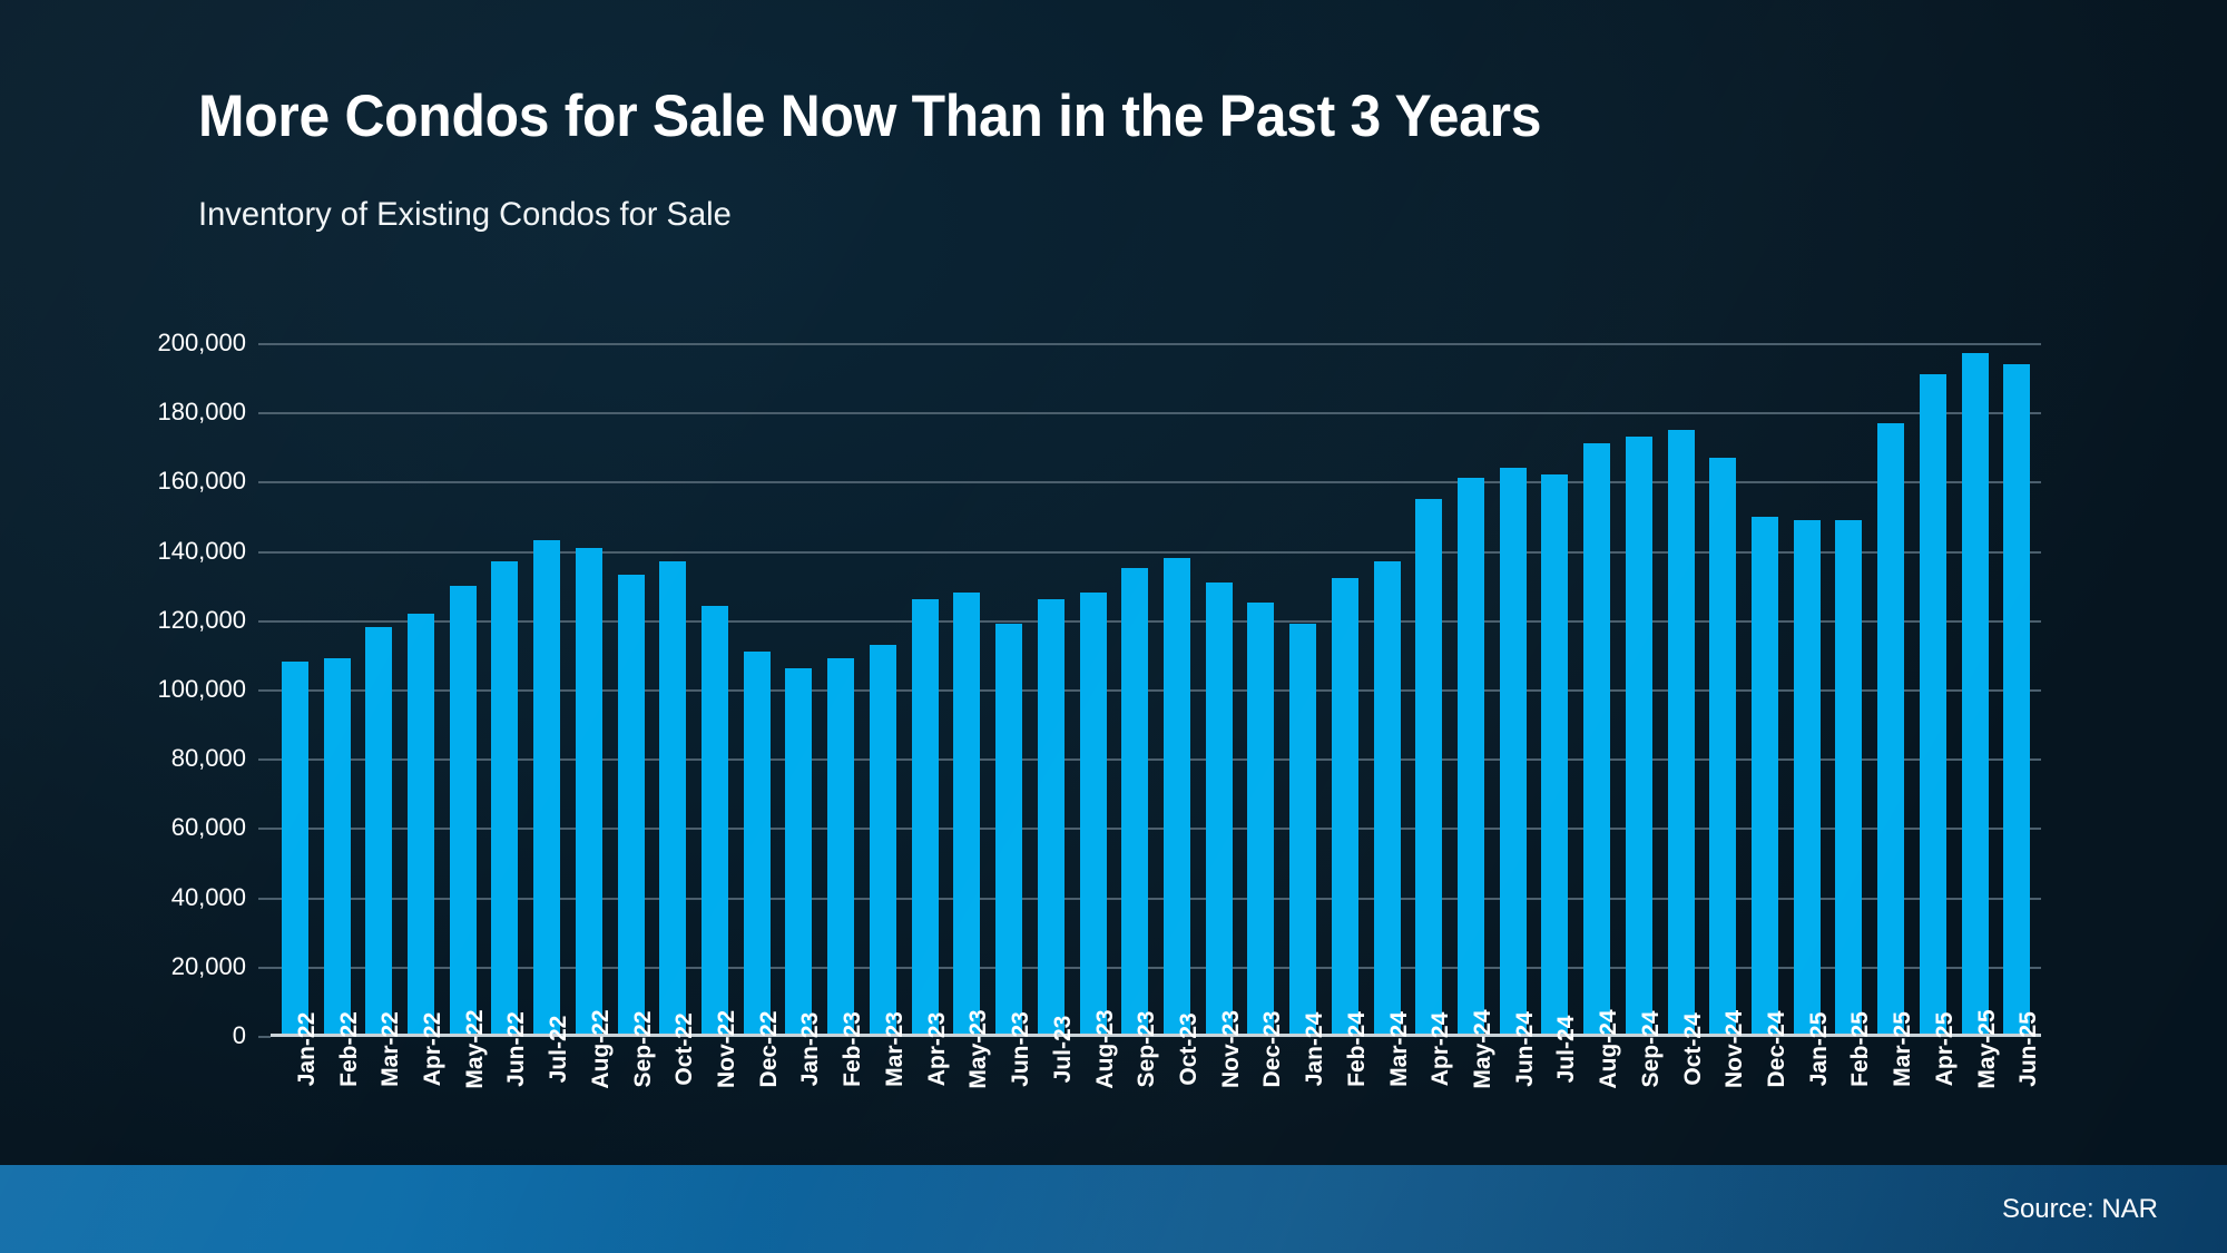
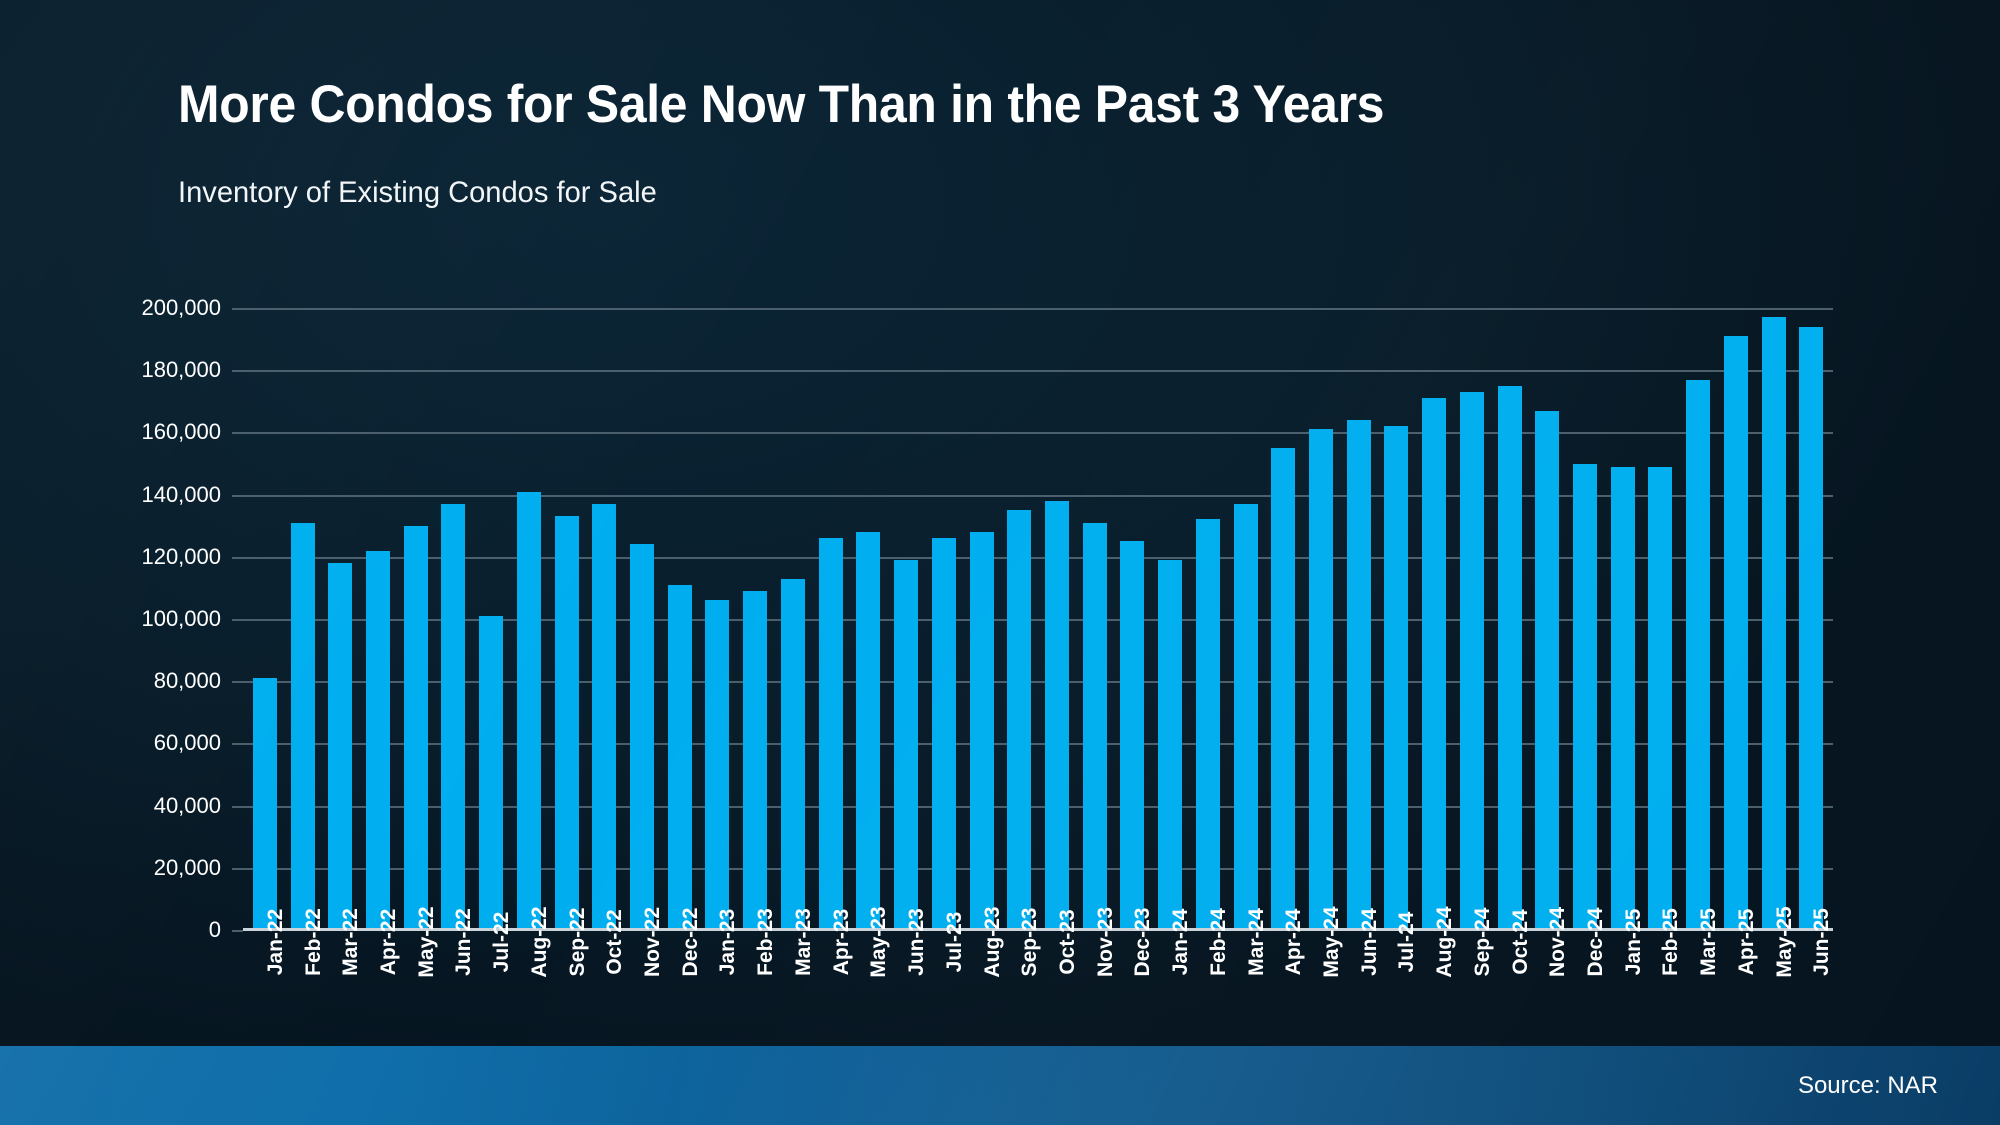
Jan-22: 108000 -> 81000
Feb-22: 109000 -> 131000
Jul-22: 143000 -> 101000
